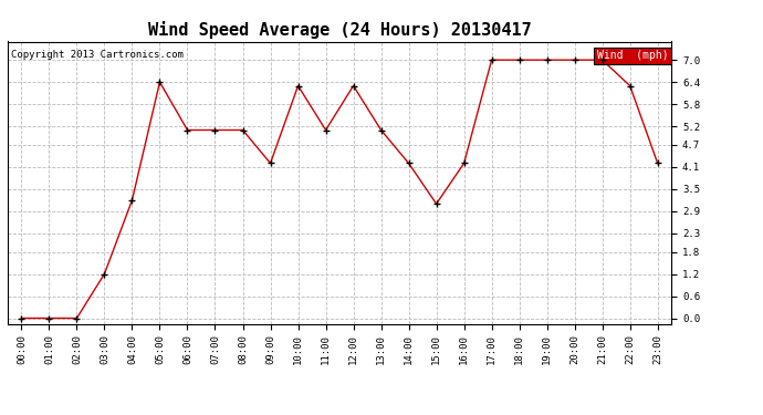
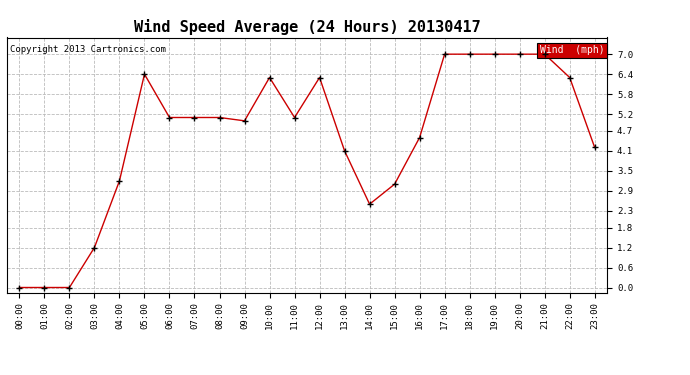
09:00: 4.2 -> 5.0
13:00: 5.1 -> 4.1
14:00: 4.2 -> 2.5
16:00: 4.2 -> 4.5
